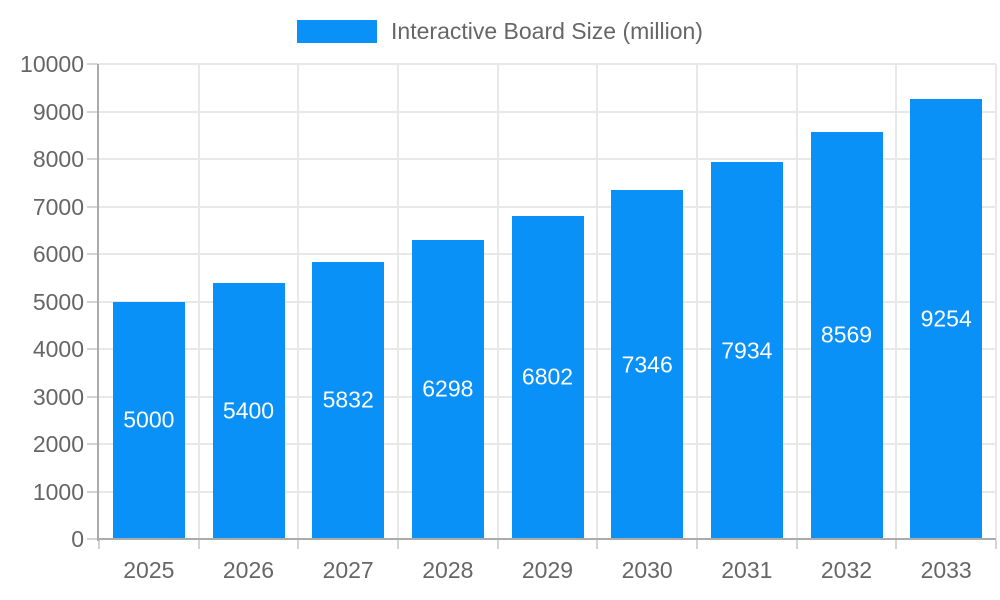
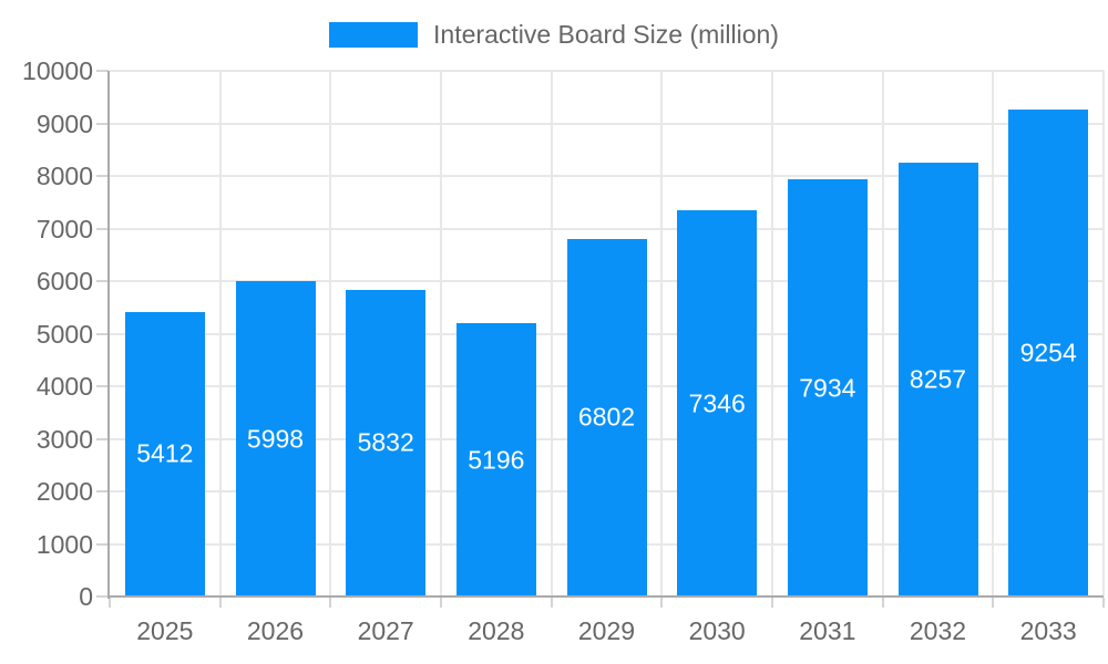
2025: 5000 -> 5412
2026: 5400 -> 5998
2028: 6298 -> 5196
2032: 8569 -> 8257
